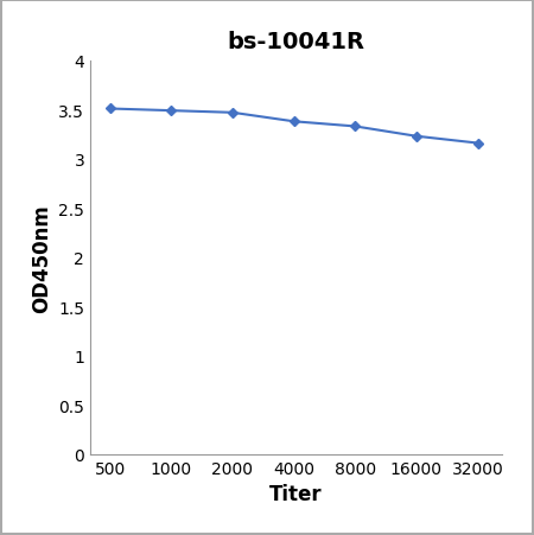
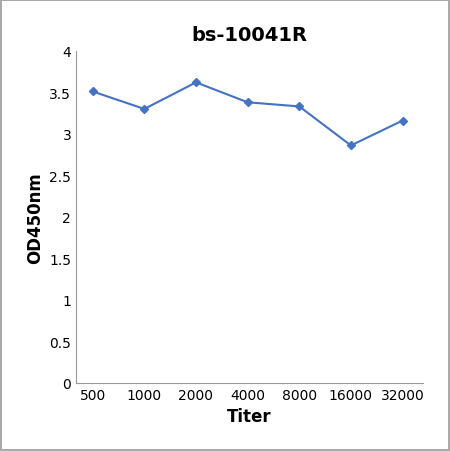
1000: 3.49 -> 3.30
2000: 3.47 -> 3.62
16000: 3.23 -> 2.86
